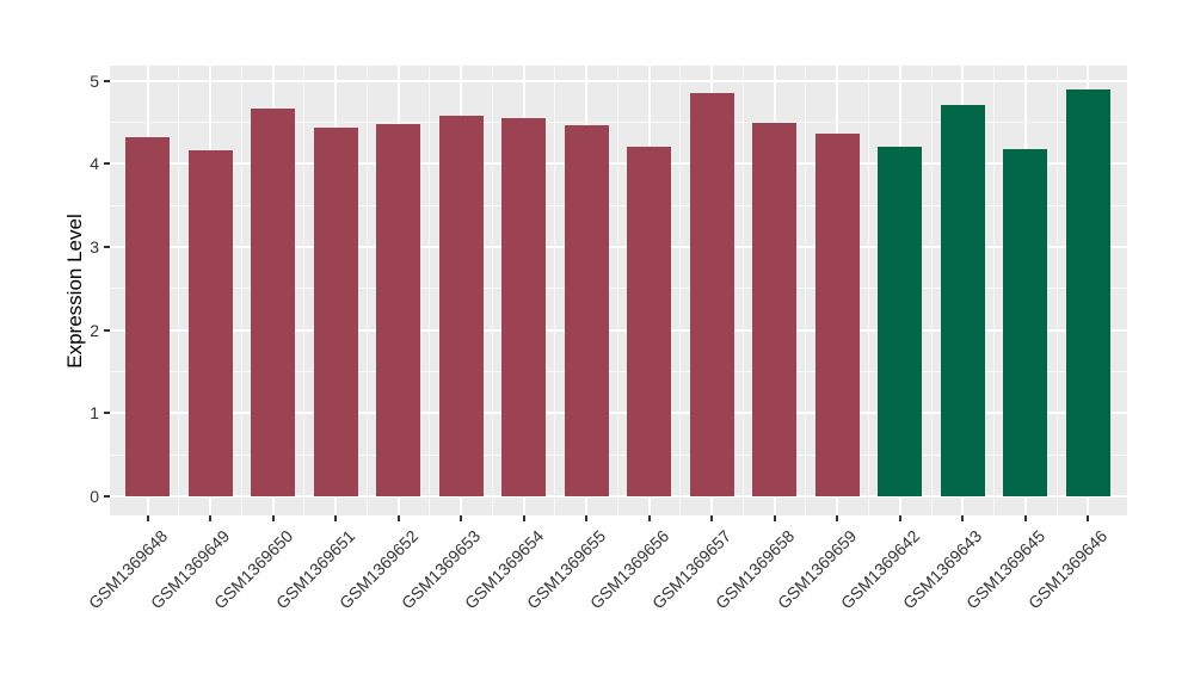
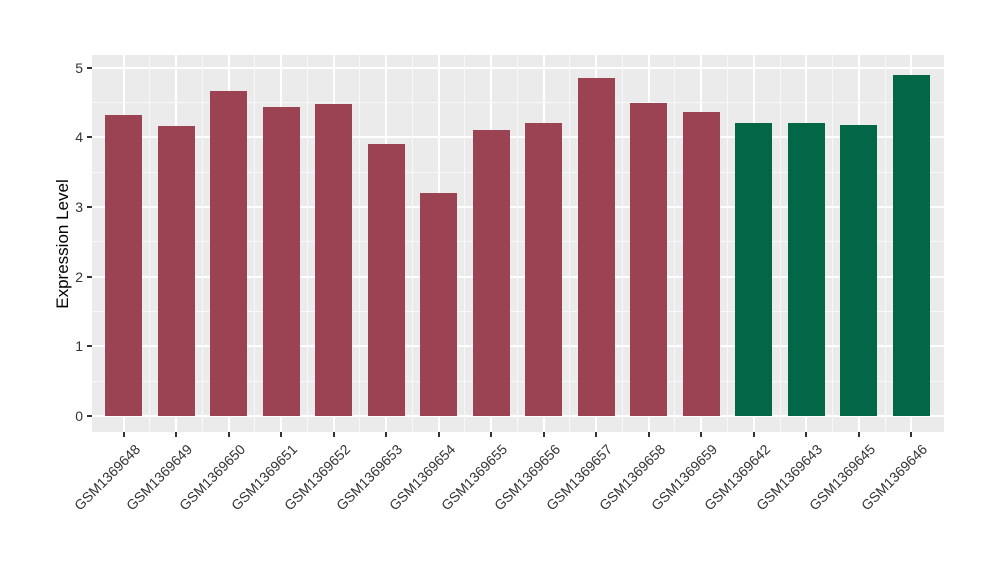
GSM1369653: 4.6 -> 3.9
GSM1369654: 4.5 -> 3.2
GSM1369655: 4.5 -> 4.1
GSM1369643: 4.7 -> 4.2
